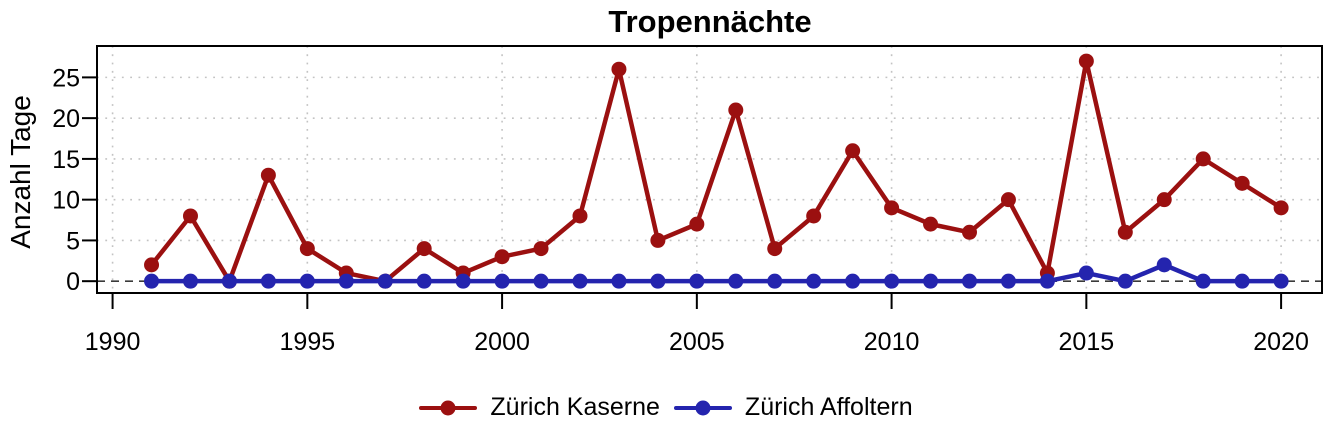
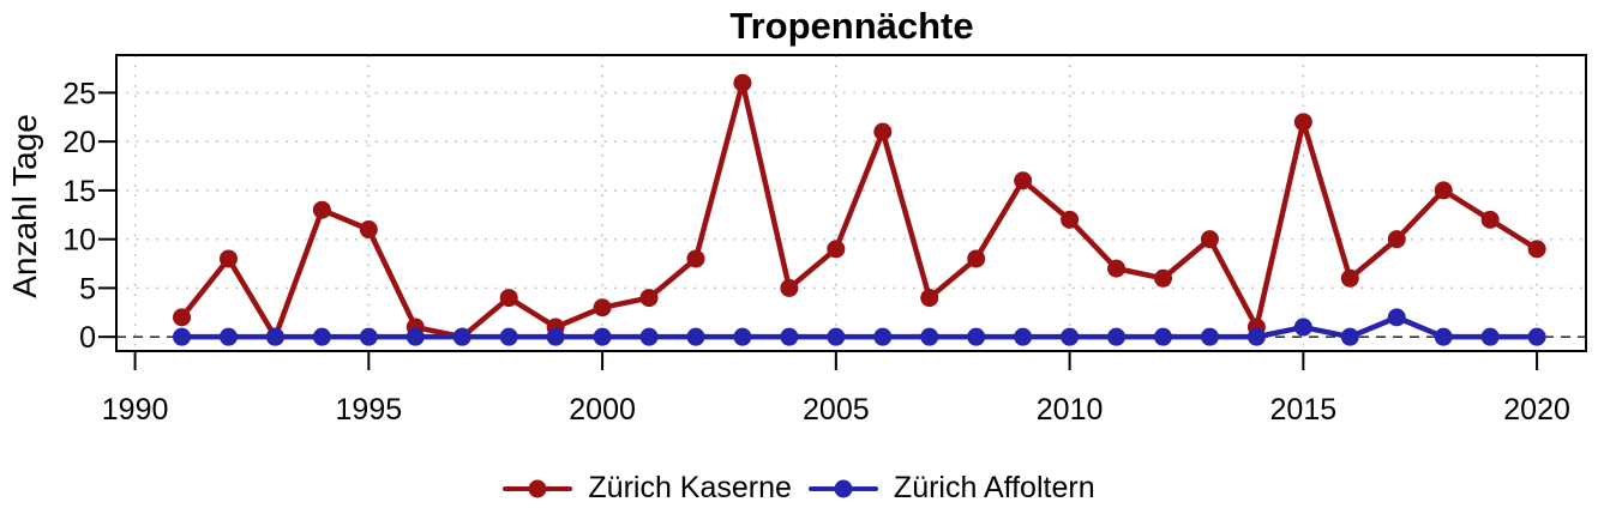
Zürich Kaserne/1995: 4 -> 11
Zürich Kaserne/2005: 7 -> 9
Zürich Kaserne/2010: 9 -> 12
Zürich Kaserne/2015: 27 -> 22
